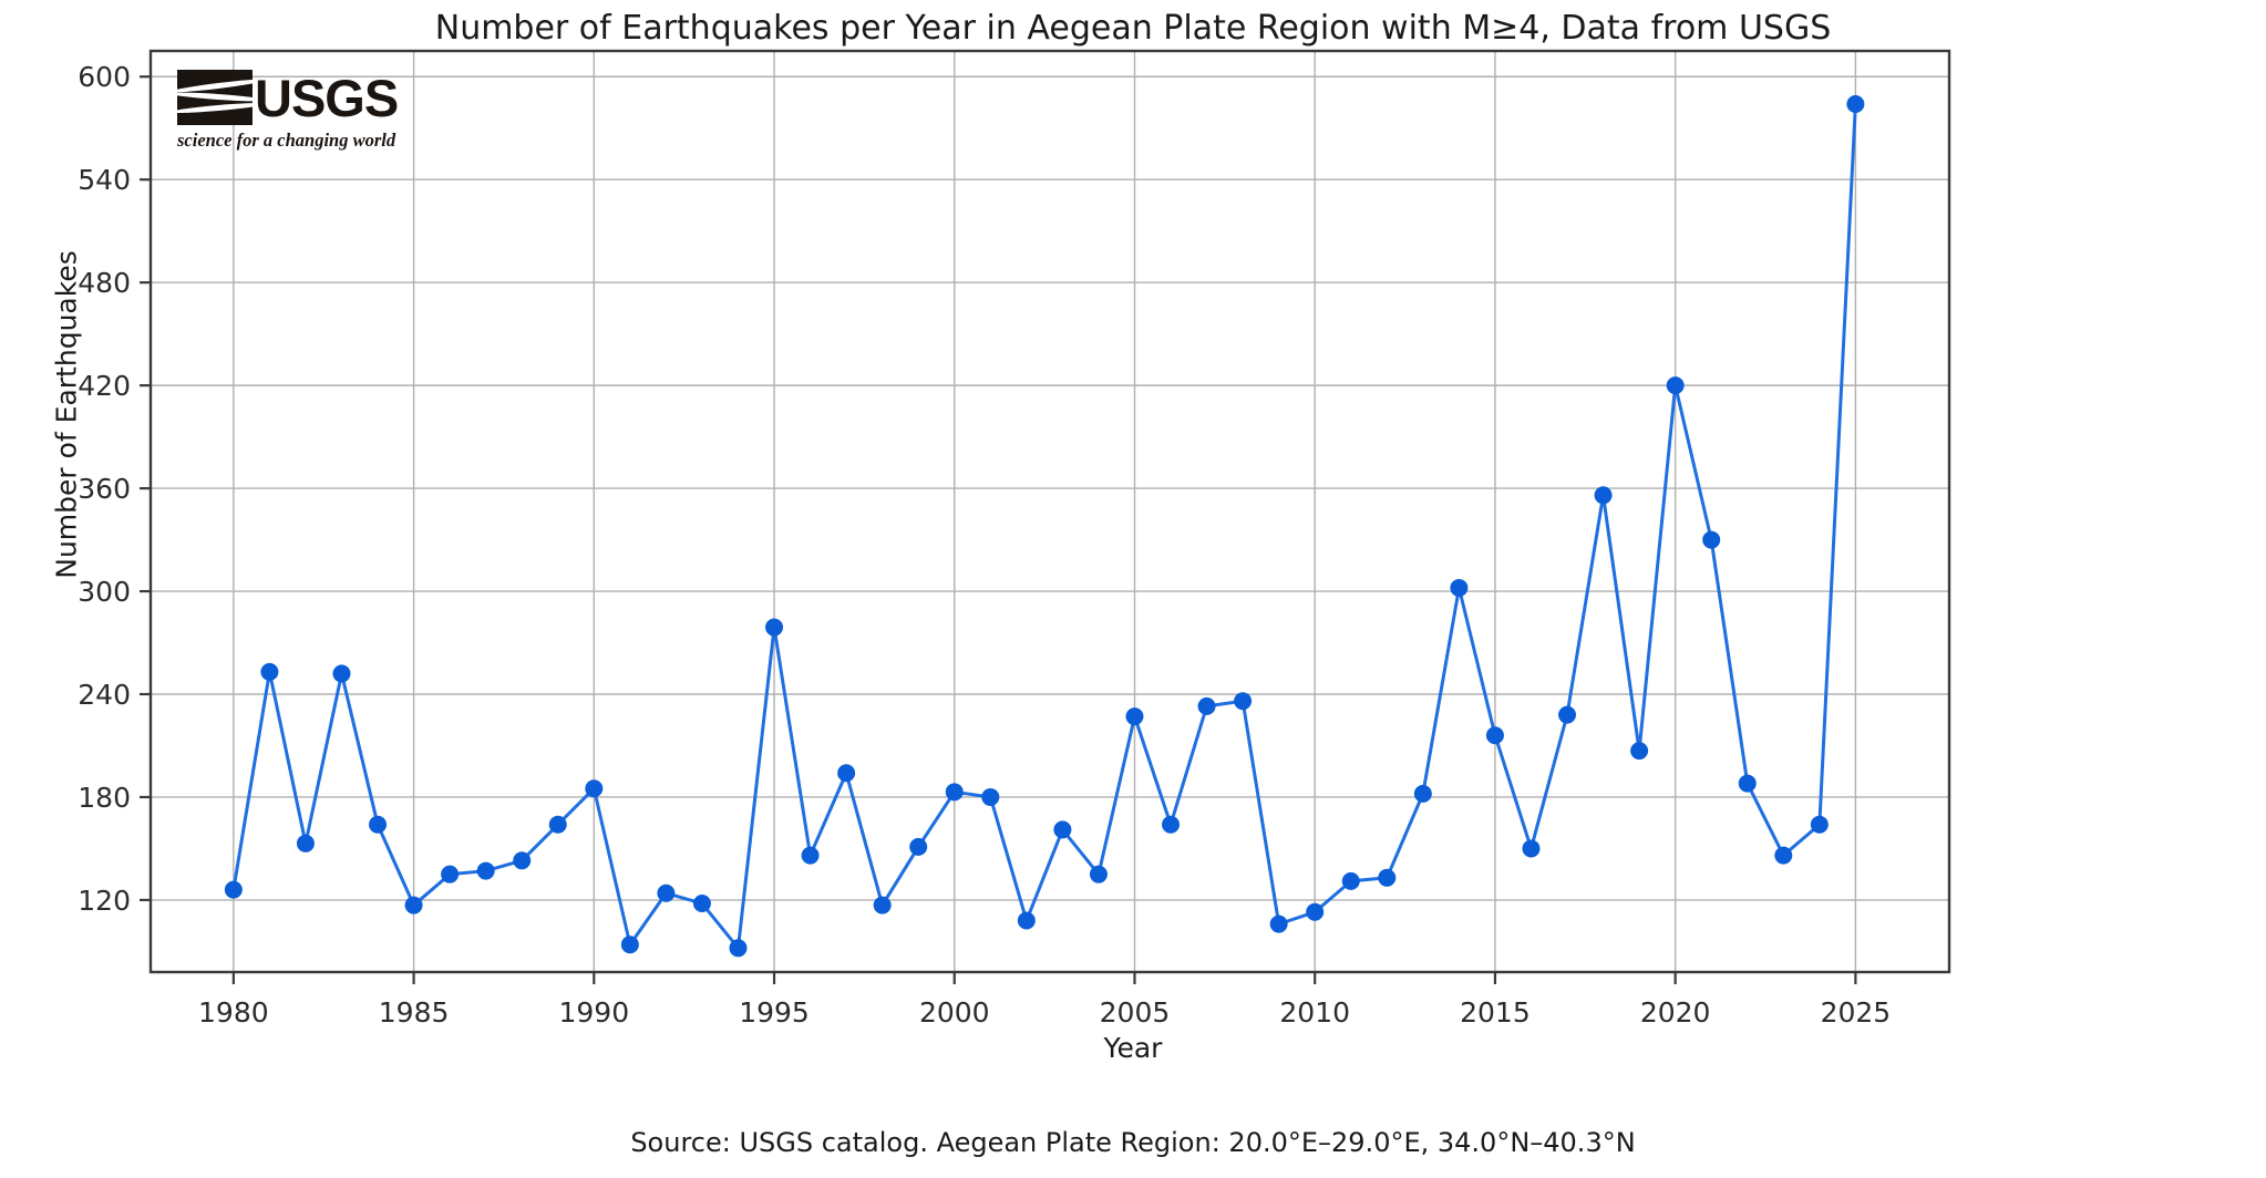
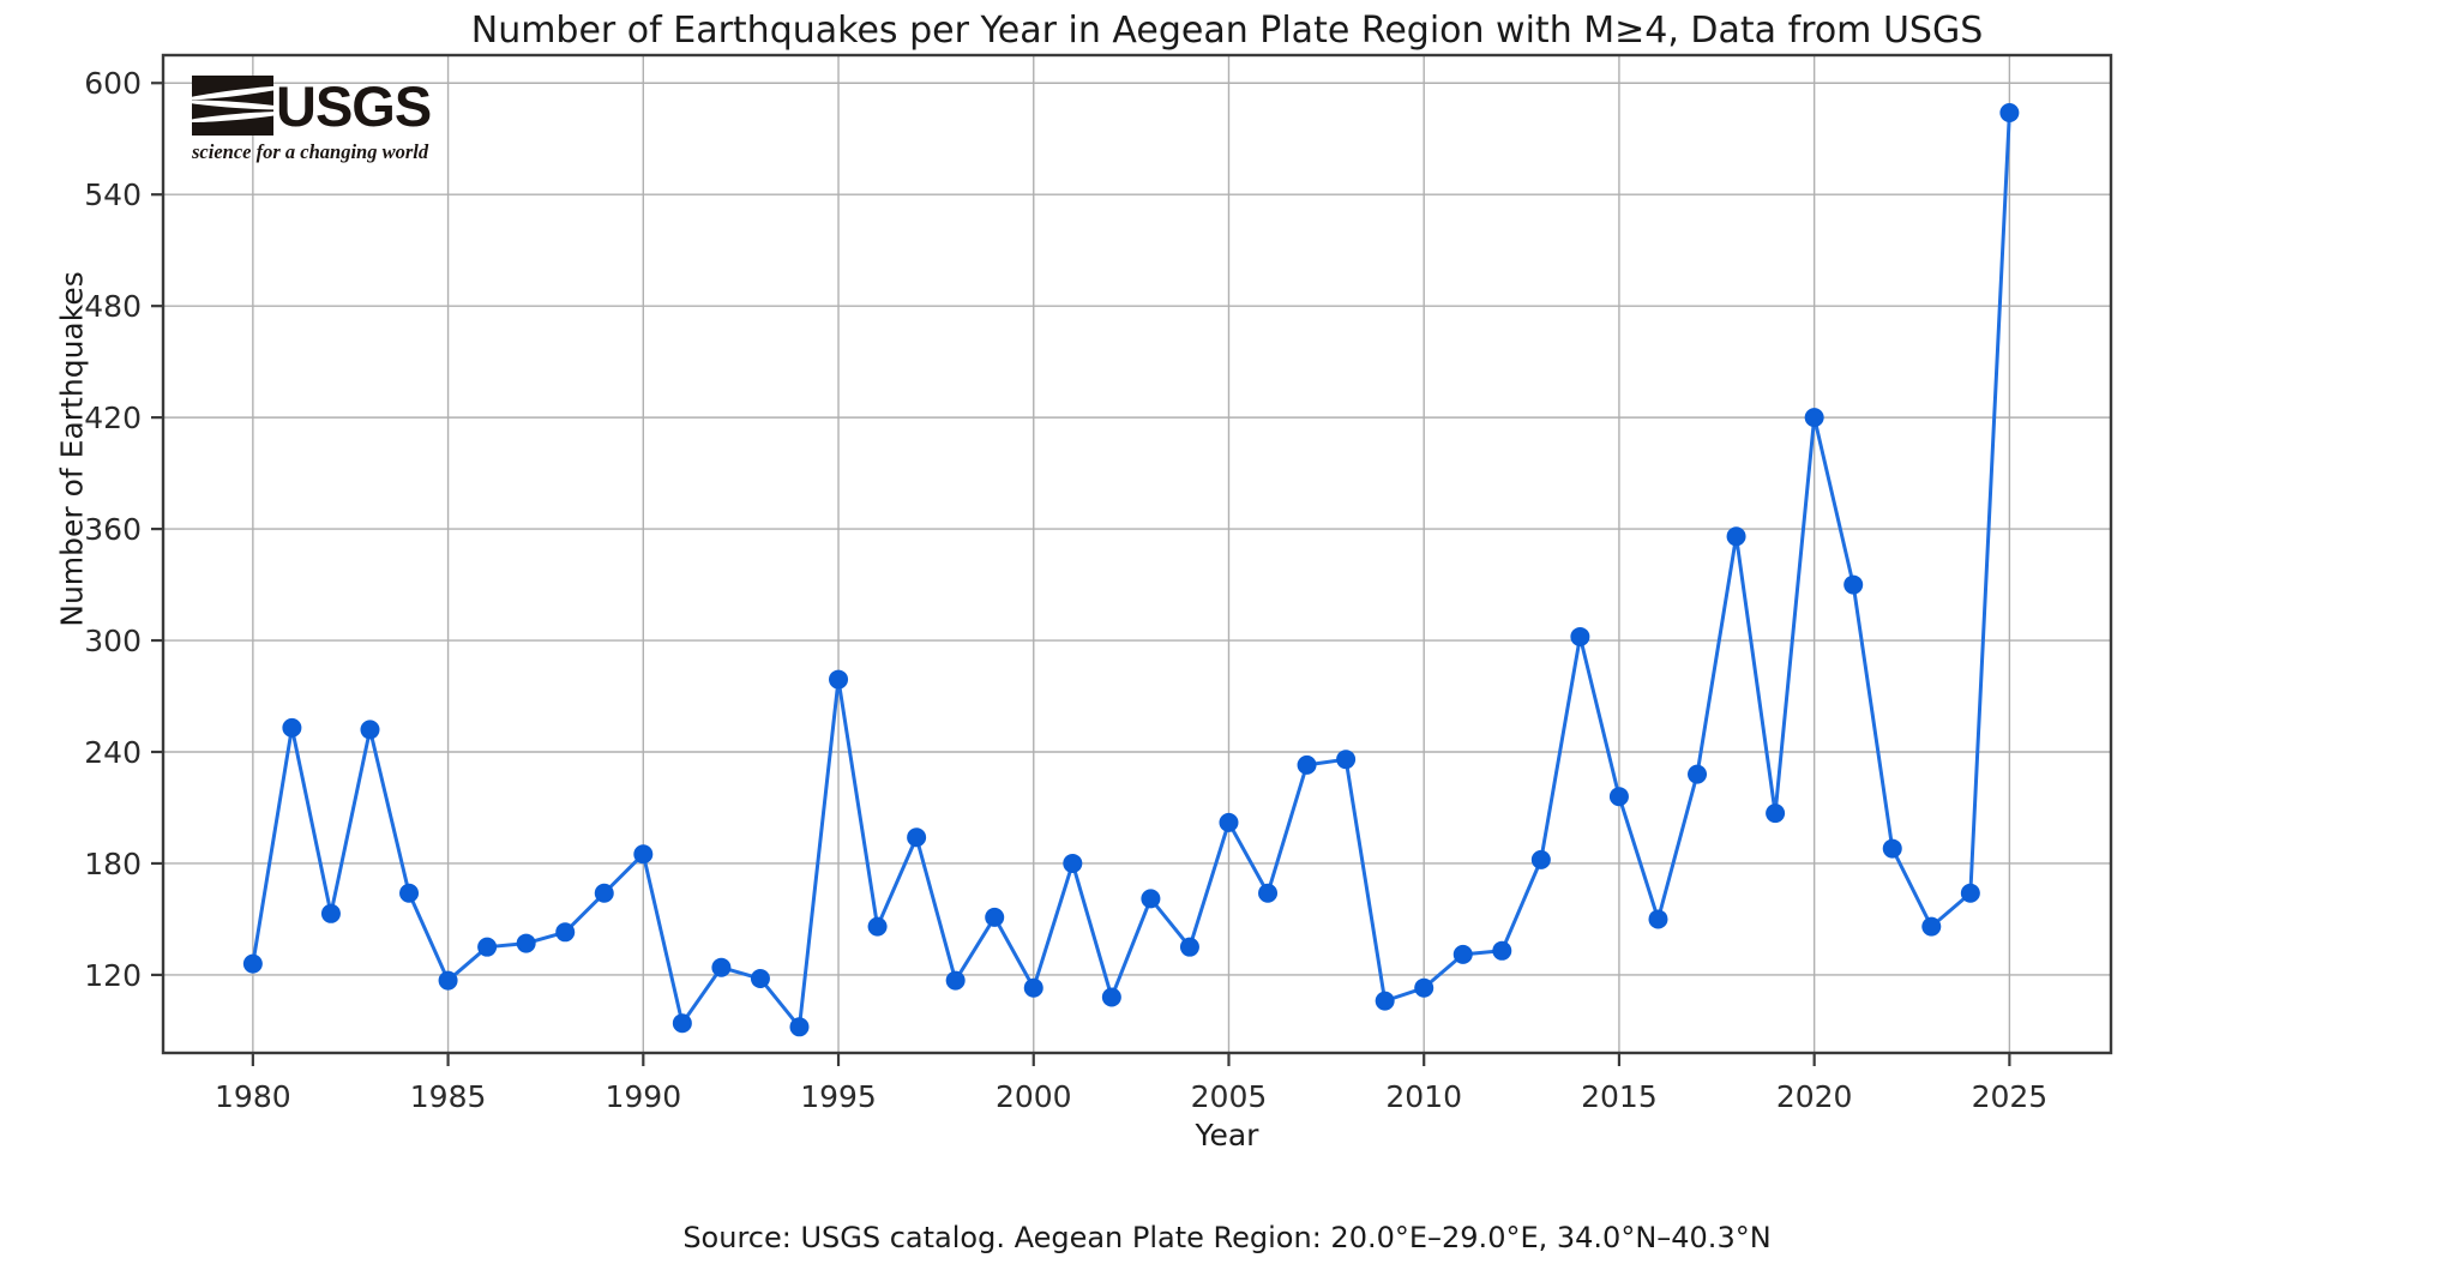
2000: 183 -> 113
2005: 227 -> 202
